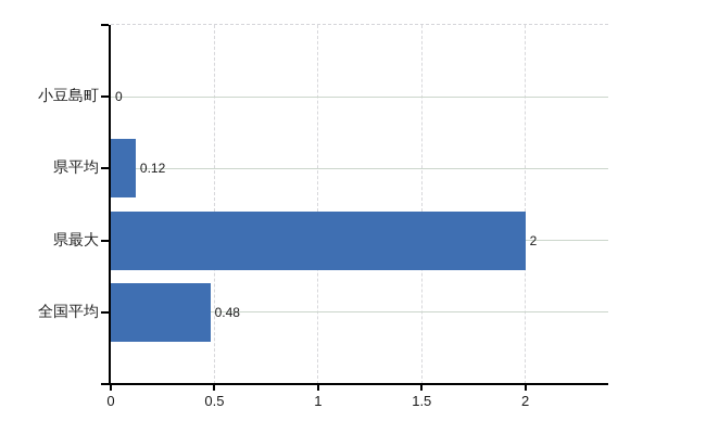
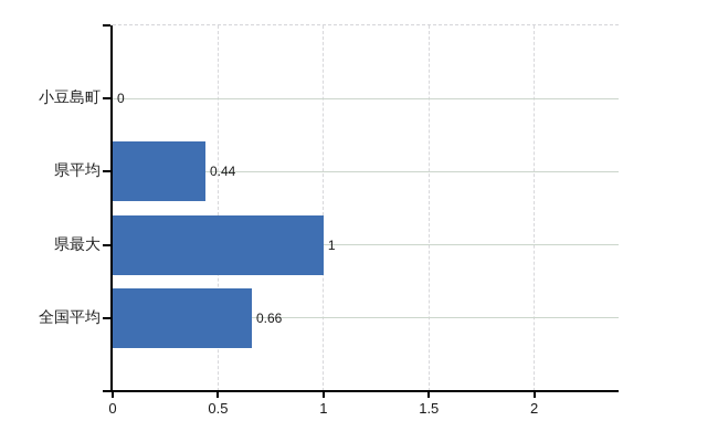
県平均: 0.12 -> 0.44
県最大: 2 -> 1
全国平均: 0.48 -> 0.66
